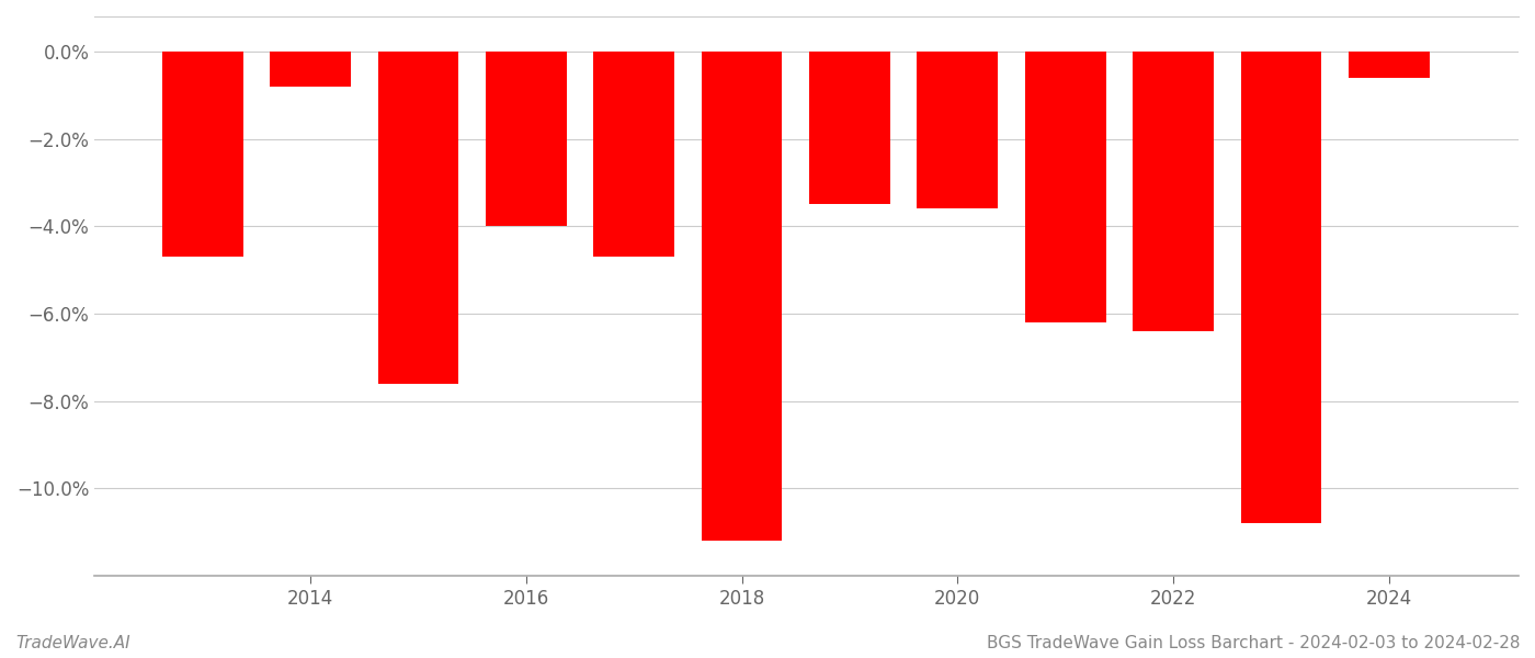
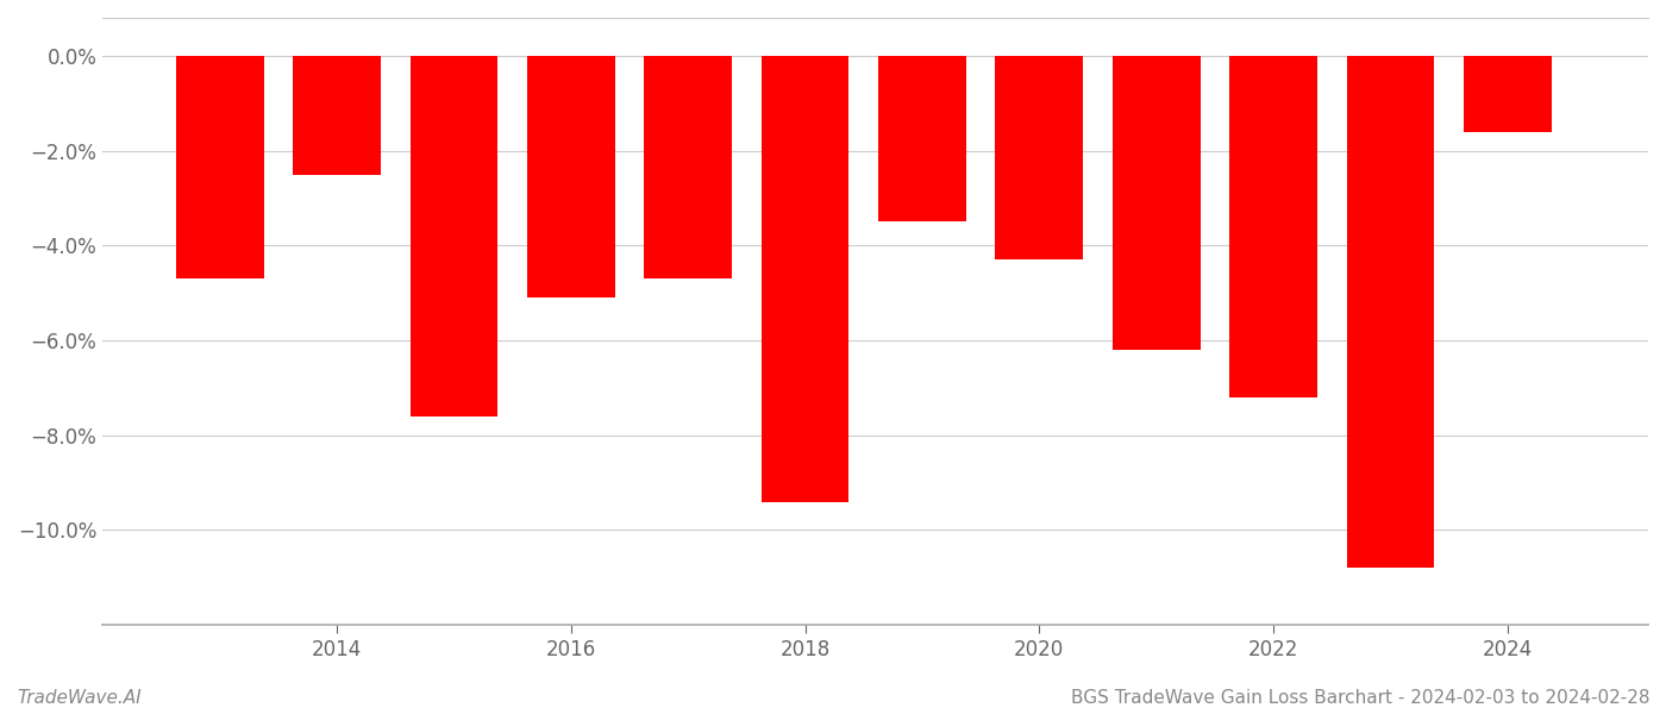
2014: -0.8% -> -2.5%
2016: -4.0% -> -5.1%
2018: -11.2% -> -9.4%
2020: -3.6% -> -4.3%
2022: -6.4% -> -7.2%
2024: -0.6% -> -1.6%
